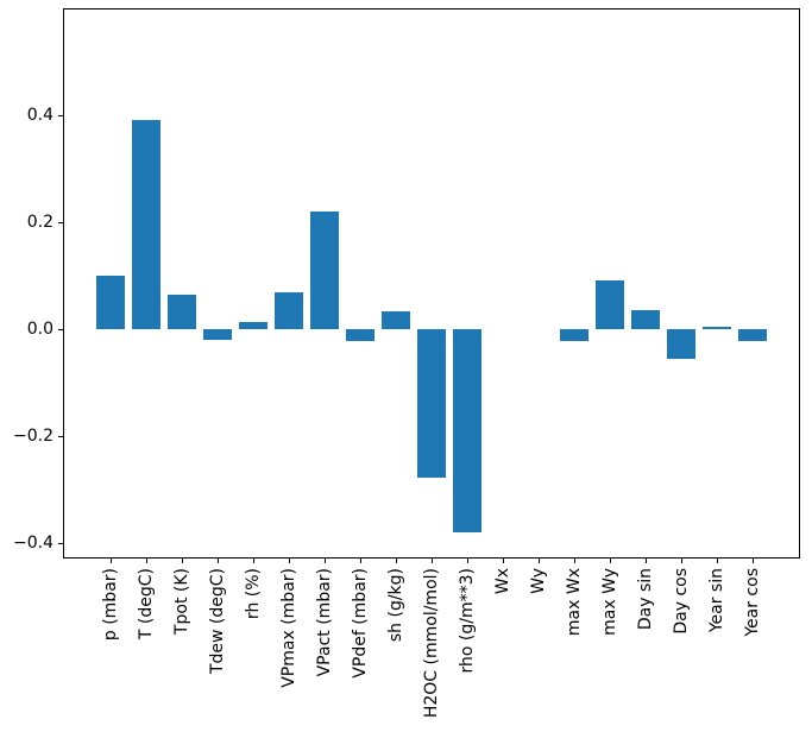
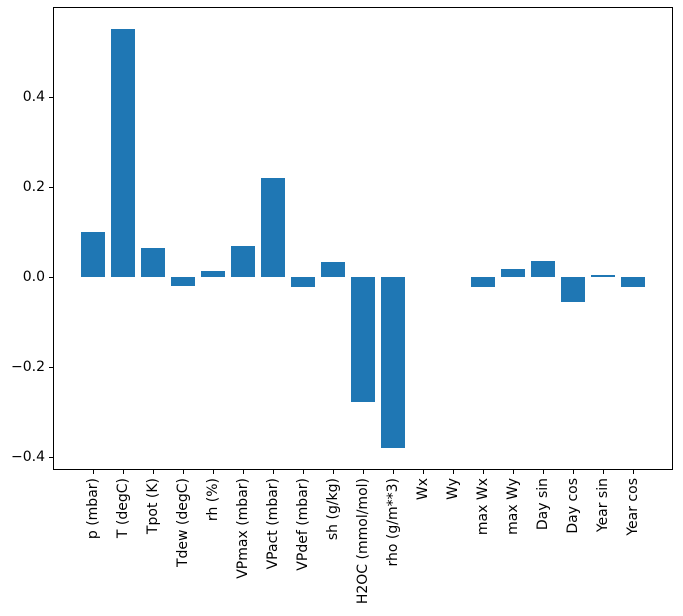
T (degC): 0.39 -> 0.55
max Wy: 0.09 -> 0.02
